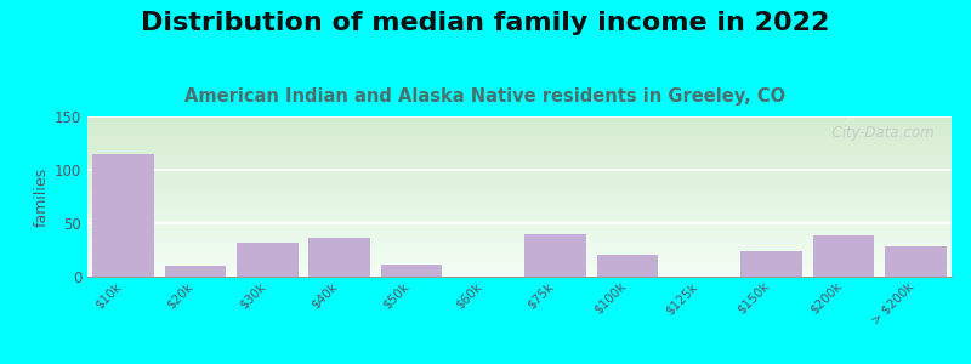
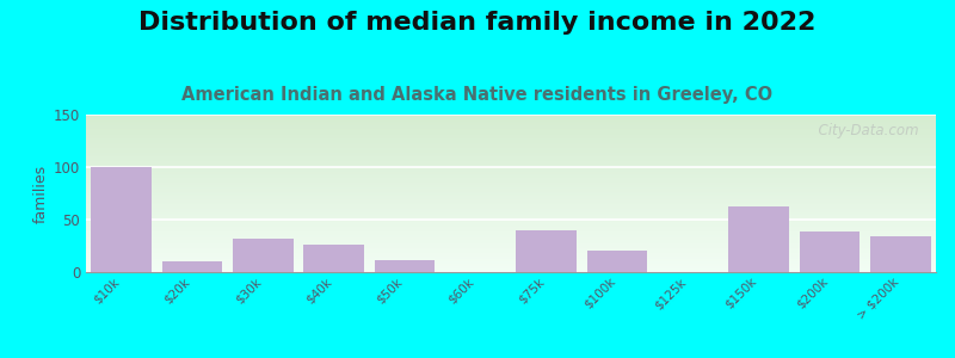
$10k: 115 -> 100
$40k: 36 -> 26
$150k: 24 -> 62
> $200k: 28 -> 34
